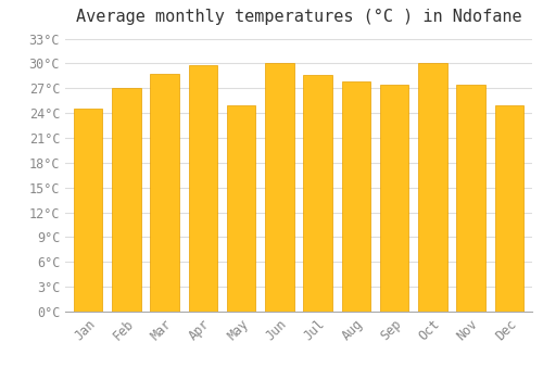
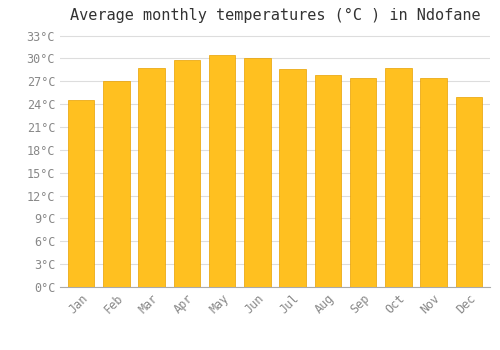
May: 25.0°C -> 30.5°C
Oct: 30.0°C -> 28.8°C
